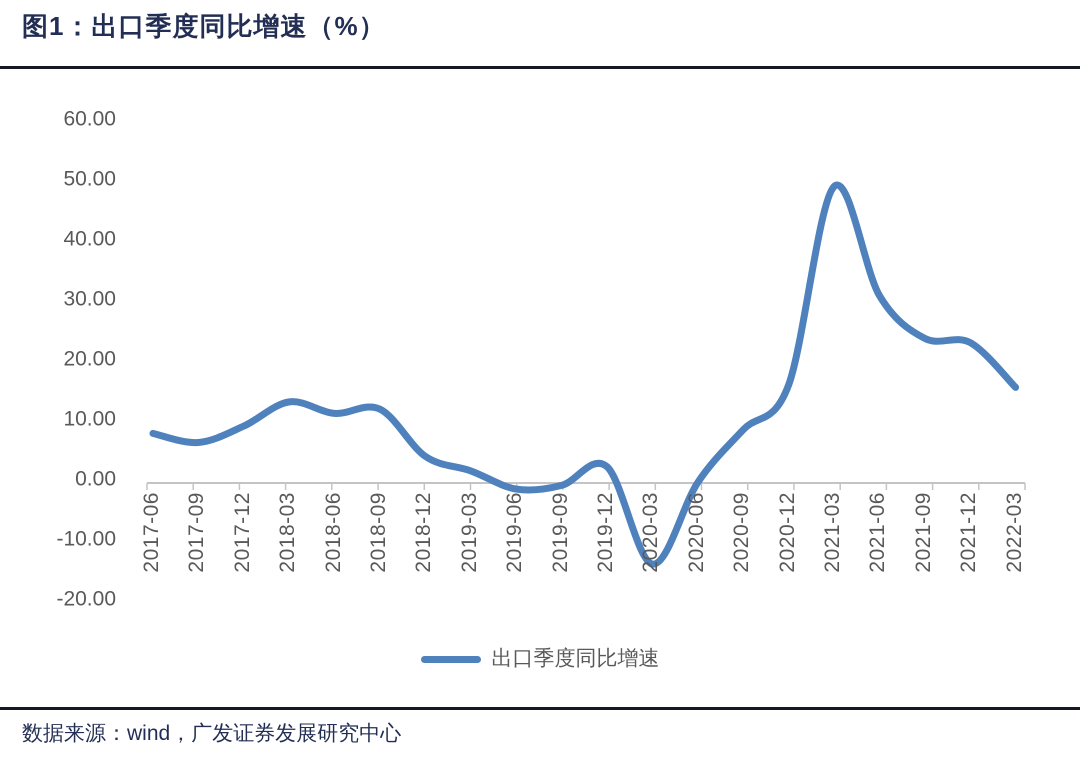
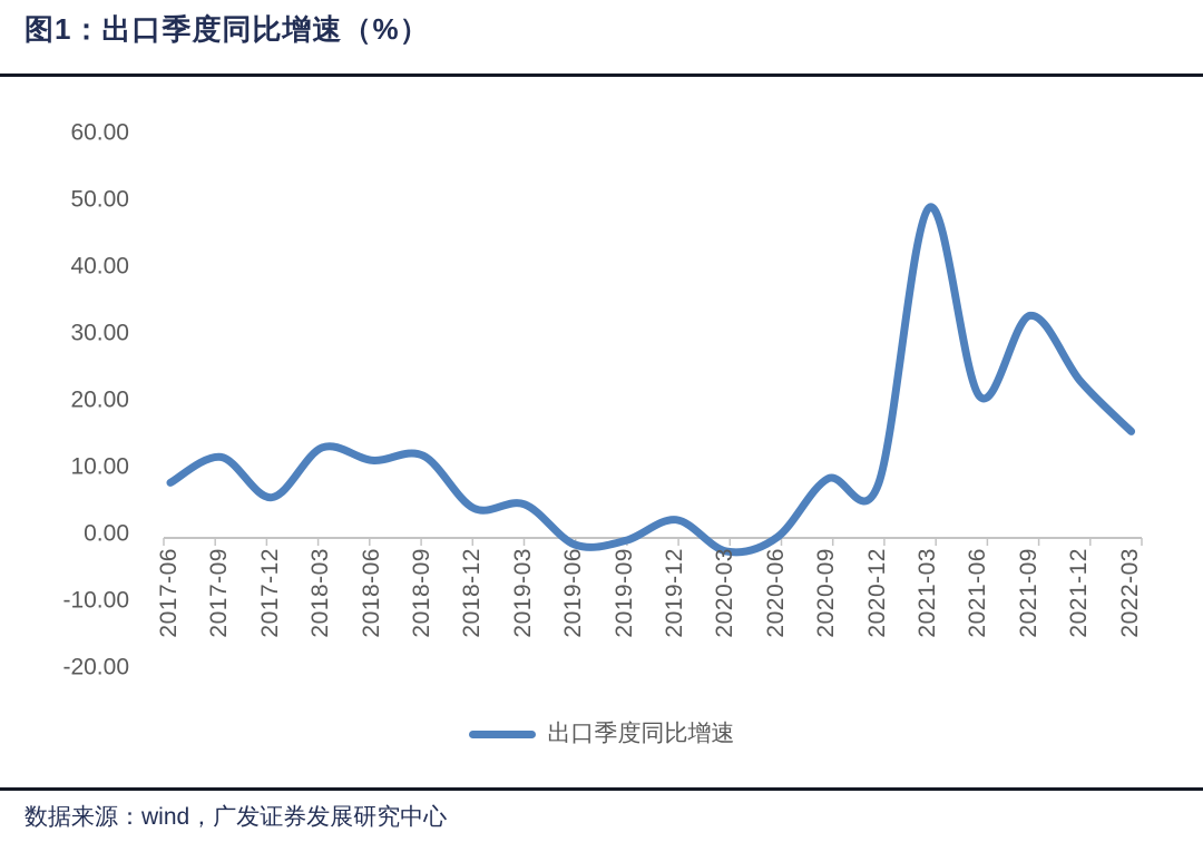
2017-09: 7 -> 12
2017-12: 9 -> 6
2019-03: 2 -> 5
2020-03: -13 -> -2
2020-12: 16 -> 8
2021-06: 31 -> 21
2021-09: 24 -> 33
